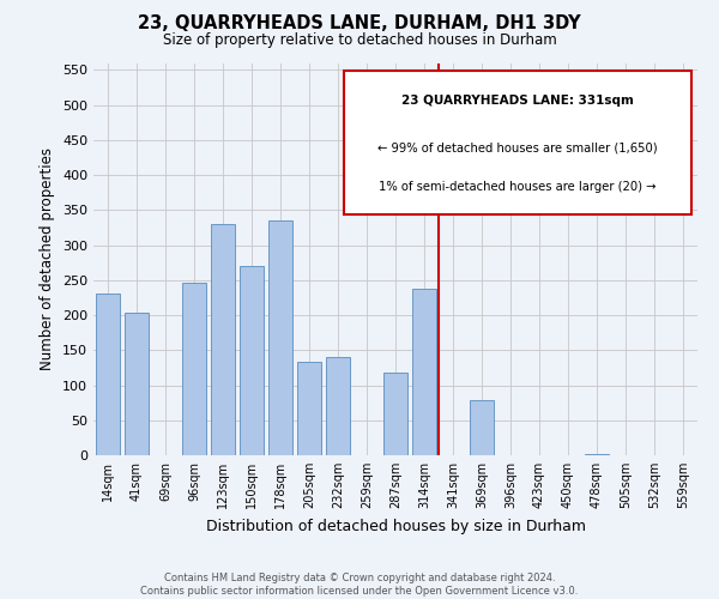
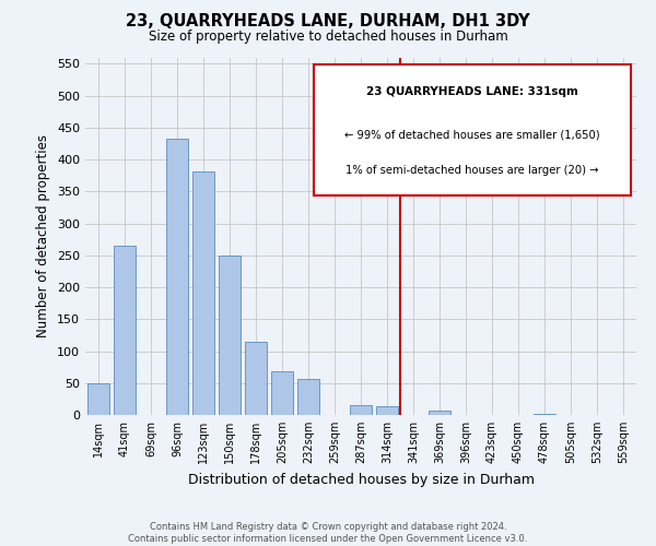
14sqm: 230 -> 50
41sqm: 204 -> 265
96sqm: 246 -> 432
123sqm: 330 -> 382
150sqm: 270 -> 250
178sqm: 336 -> 115
205sqm: 134 -> 68
232sqm: 140 -> 57
287sqm: 118 -> 15
314sqm: 238 -> 14
369sqm: 78 -> 6
